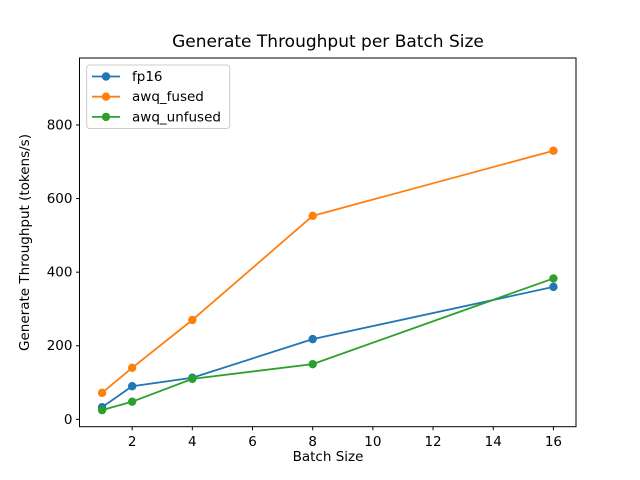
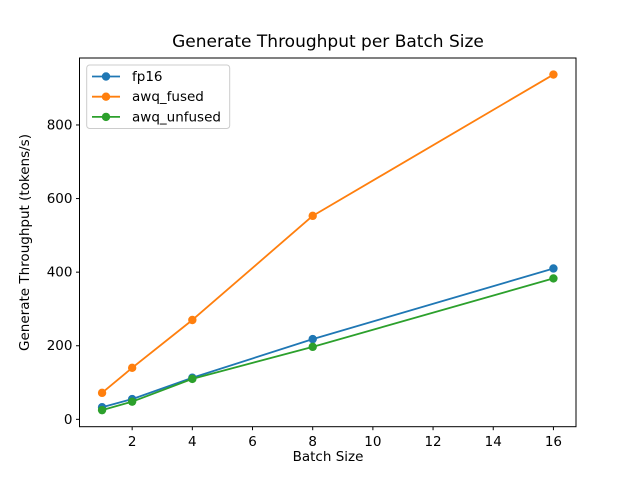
fp16/2: 90 -> 60
awq_unfused/8: 150 -> 200
fp16/16: 360 -> 410
awq_fused/16: 730 -> 940
